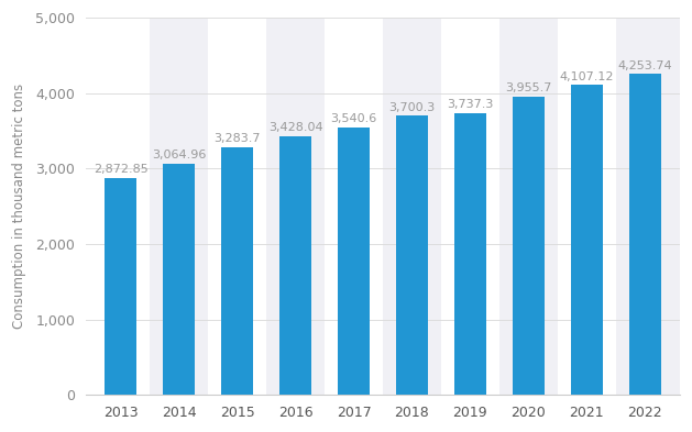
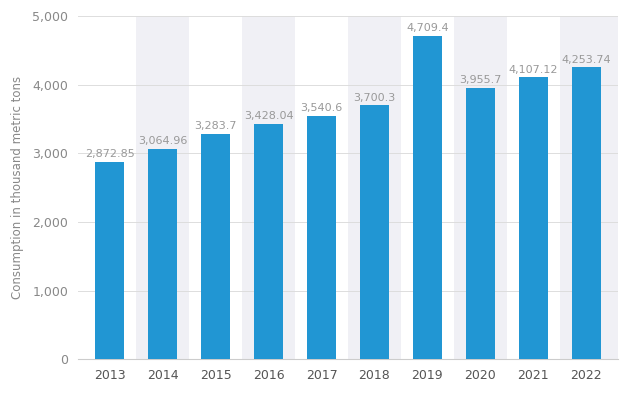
2019: 3,737.3 -> 4,709.4
